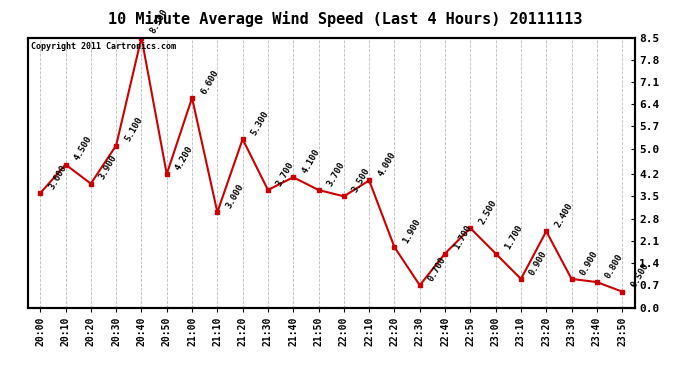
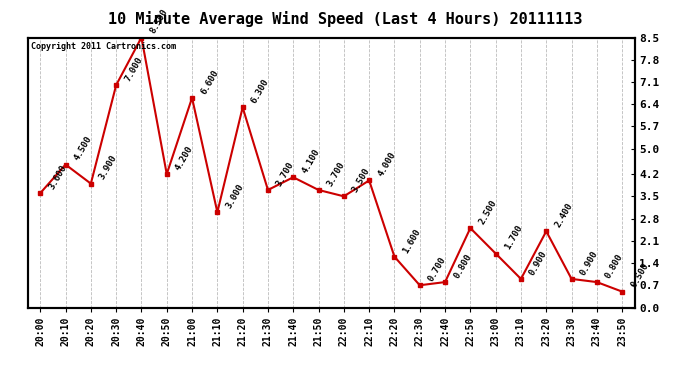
20:30: 5.100 -> 7.000
21:20: 5.300 -> 6.300
22:20: 1.900 -> 1.600
22:40: 1.700 -> 0.800
